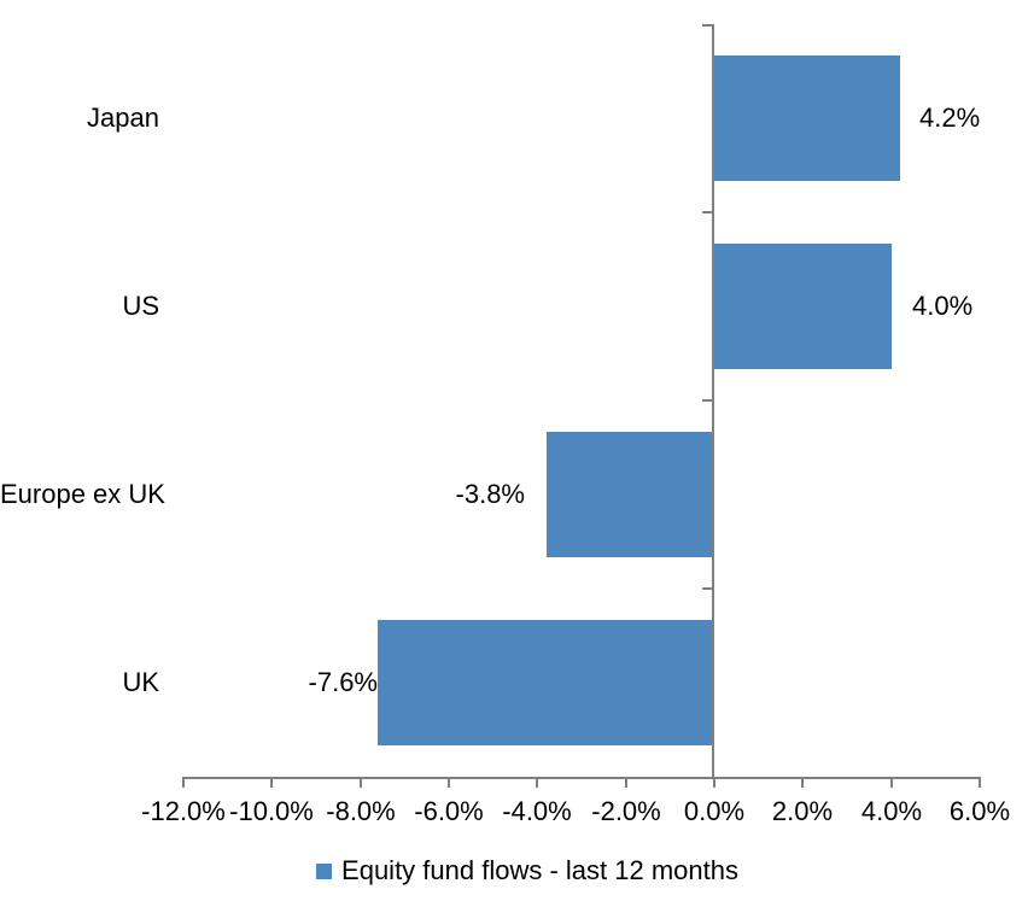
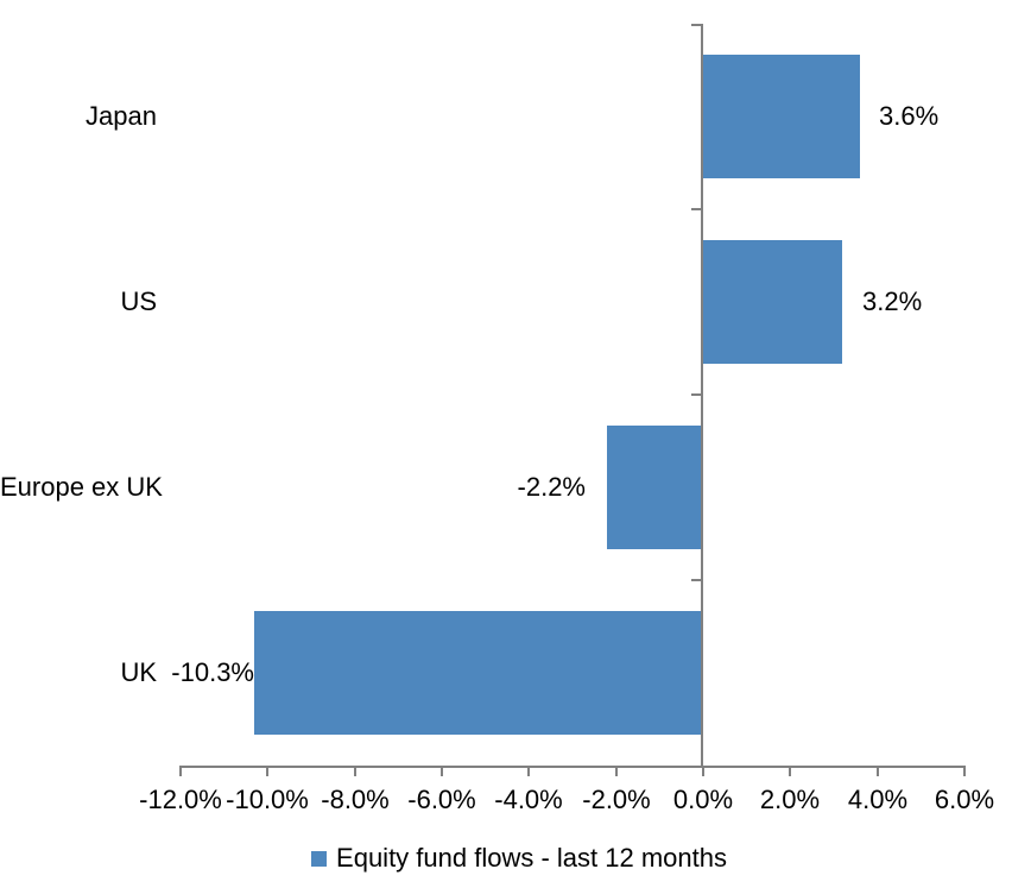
Japan: 4.2% -> 3.6%
US: 4.0% -> 3.2%
Europe ex UK: -3.8% -> -2.2%
UK: -7.6% -> -10.3%
